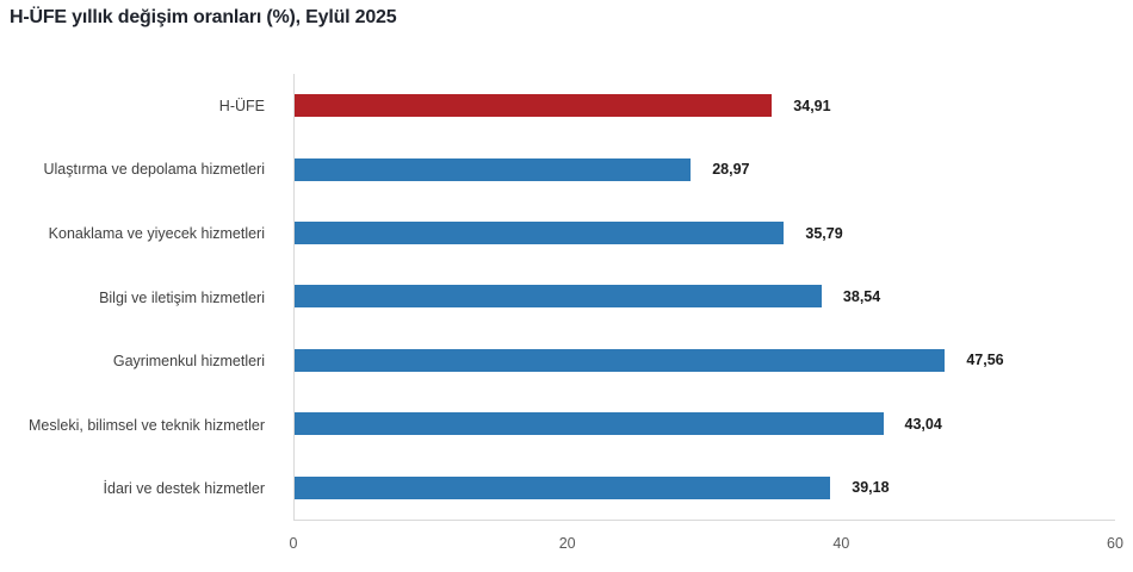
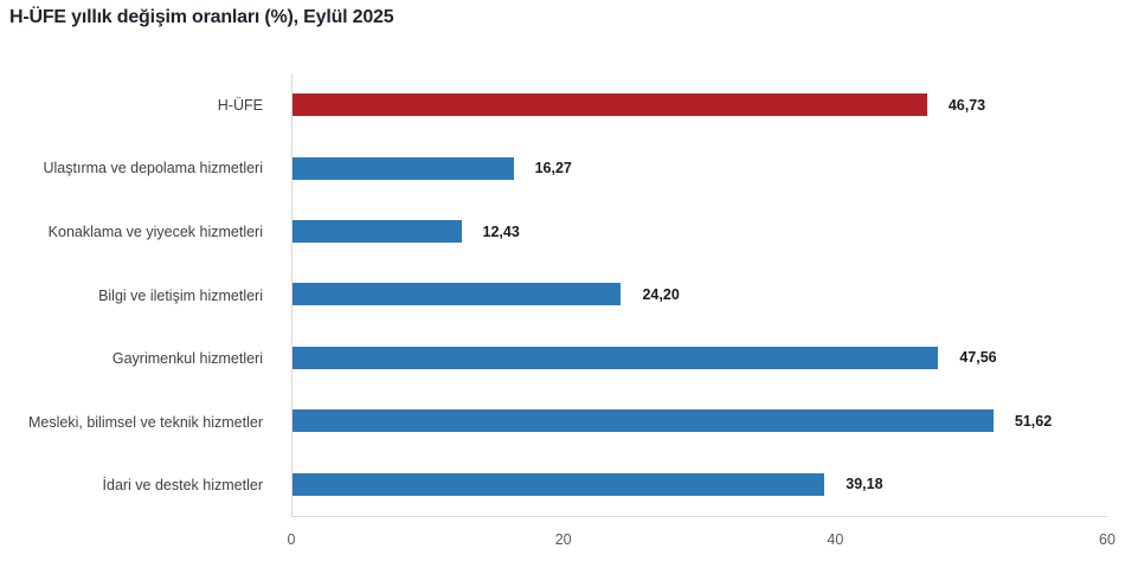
H-ÜFE: 34,91 -> 46,73
Ulaştırma ve depolama hizmetleri: 28,97 -> 16,27
Konaklama ve yiyecek hizmetleri: 35,79 -> 12,43
Bilgi ve iletişim hizmetleri: 38,54 -> 24,20
Mesleki, bilimsel ve teknik hizmetler: 43,04 -> 51,62
